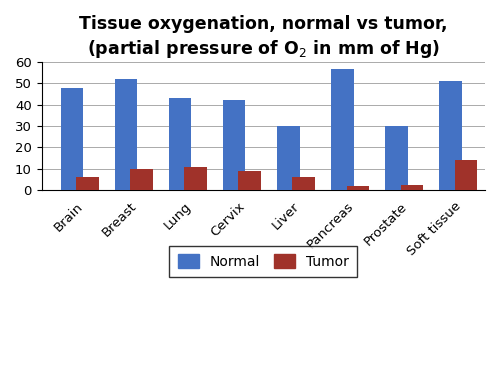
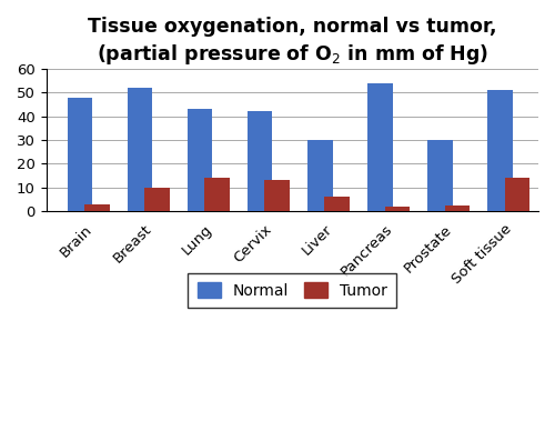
Tumor/Brain: 6.0 -> 3.0
Tumor/Lung: 11.0 -> 14.0
Tumor/Cervix: 9.0 -> 13.0
Normal/Pancreas: 57 -> 54
